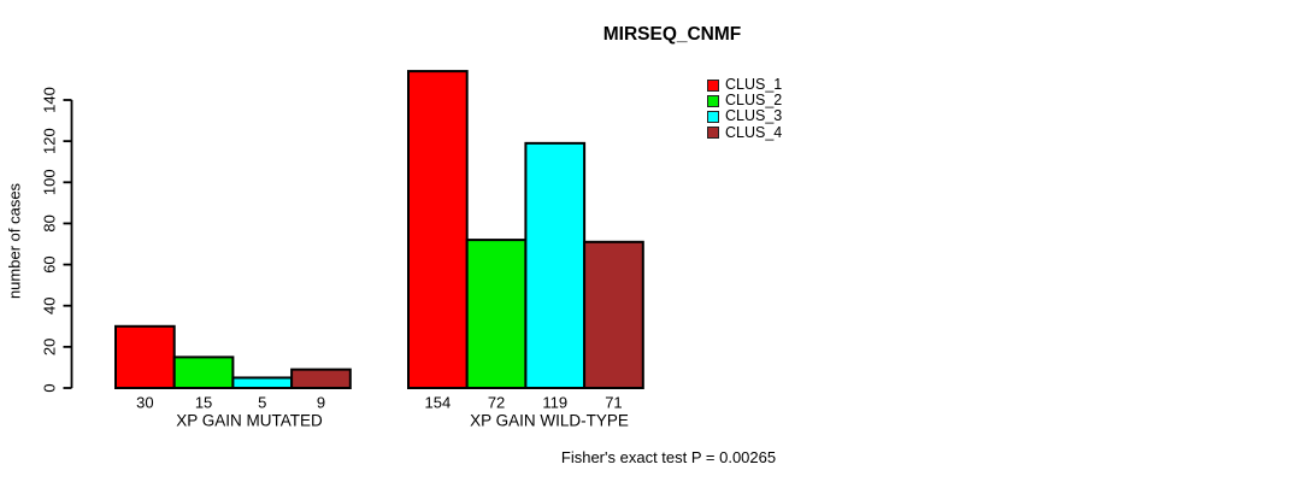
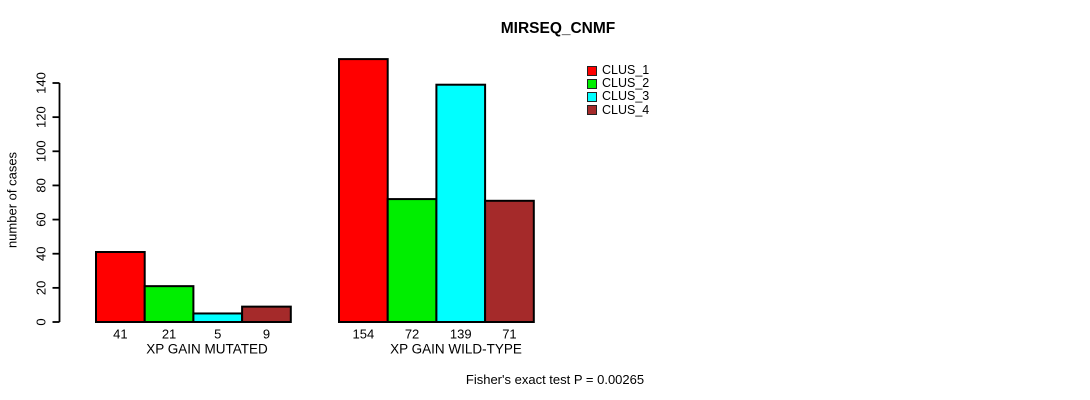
CLUS_1/XP GAIN MUTATED: 30 -> 41
CLUS_2/XP GAIN MUTATED: 15 -> 21
CLUS_3/XP GAIN WILD-TYPE: 119 -> 139
